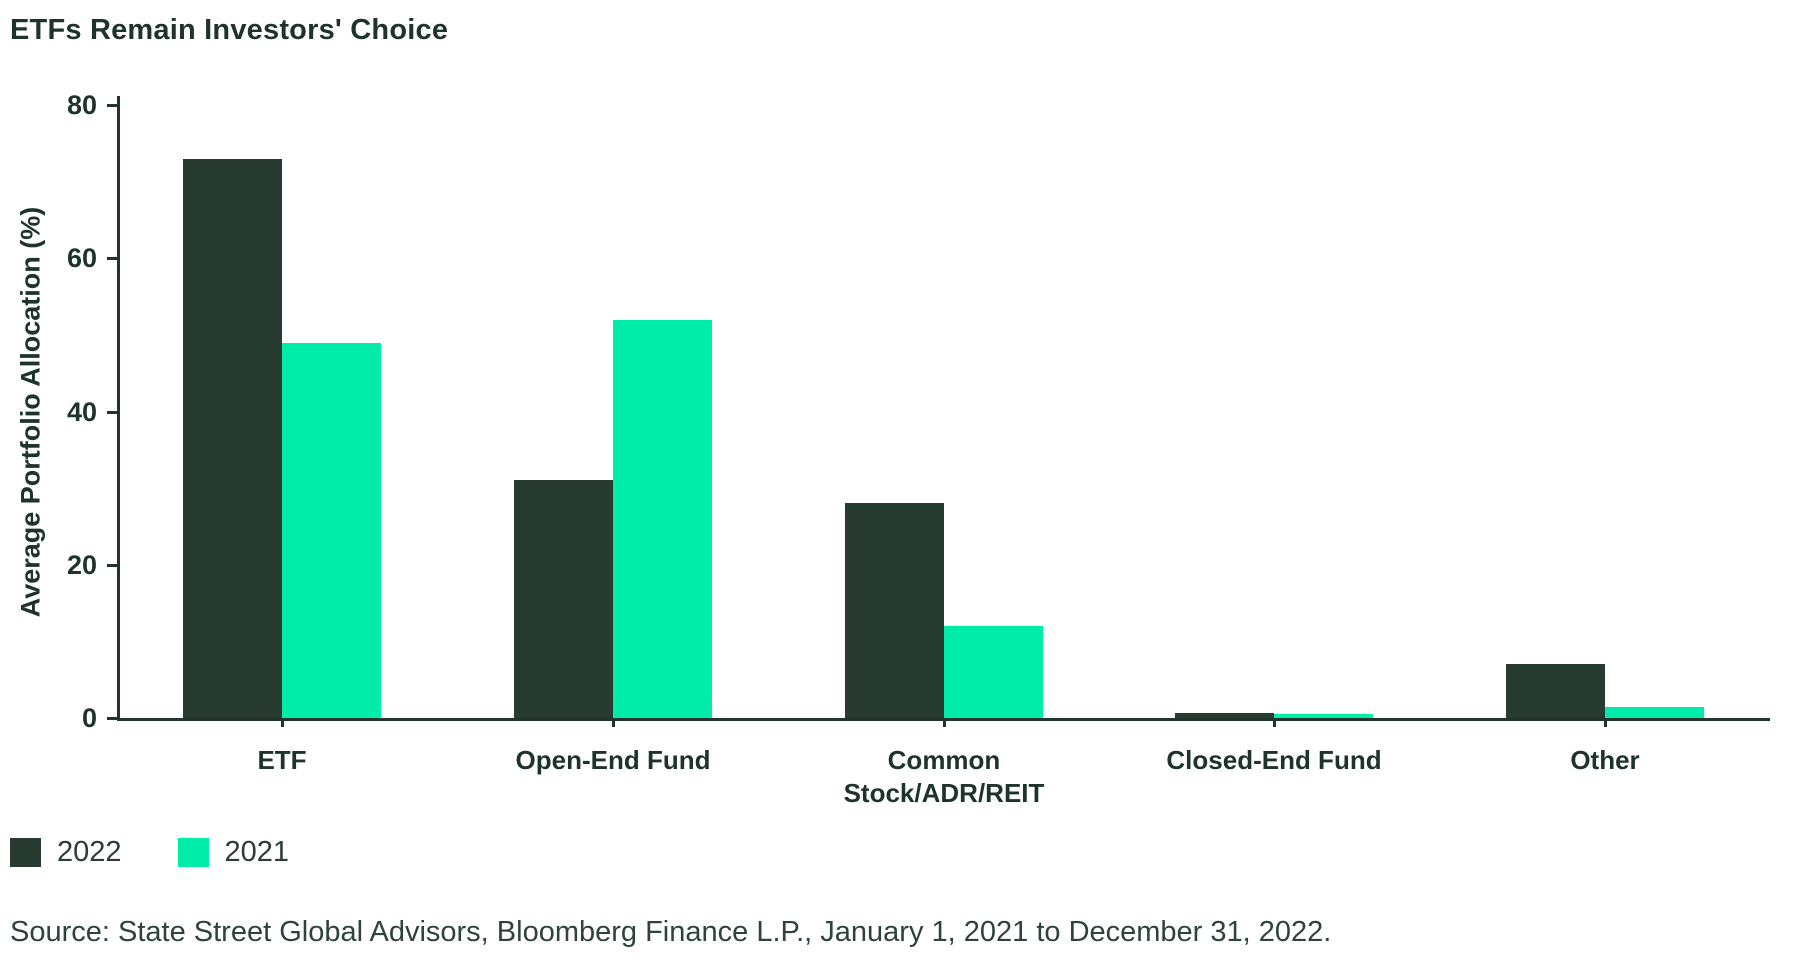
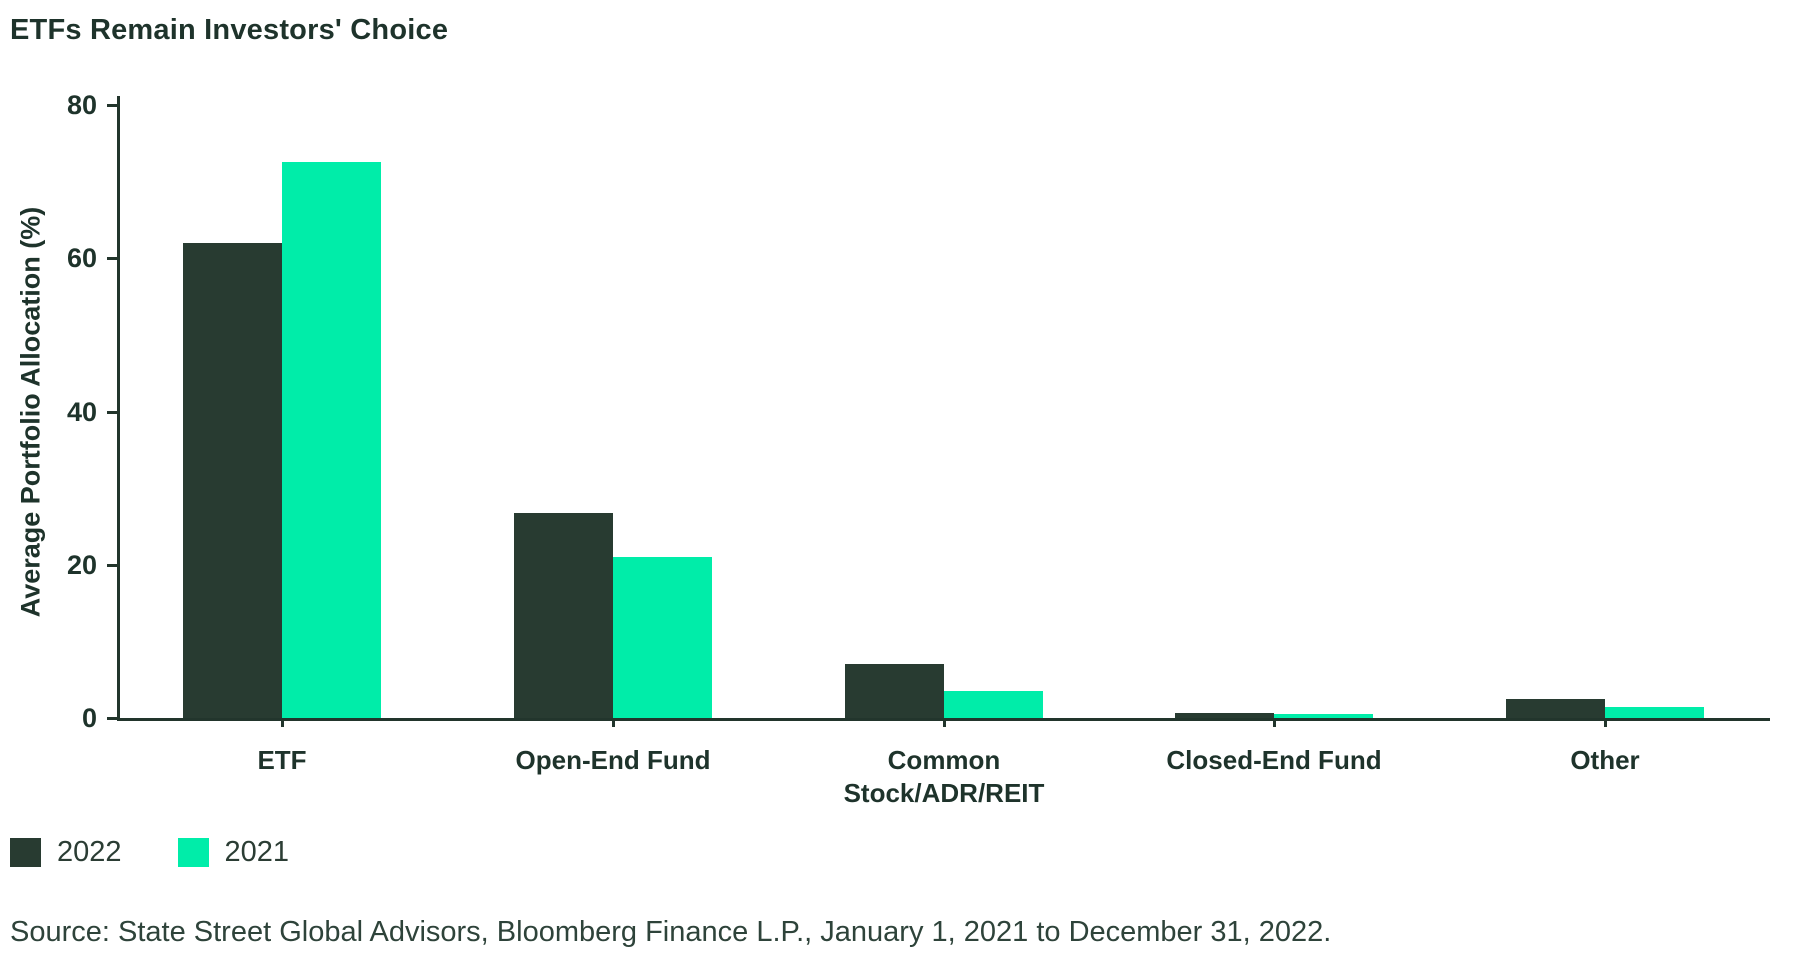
2022/ETF: 73 -> 62
2021/ETF: 49 -> 72
2022/Open-End Fund: 31 -> 27
2021/Open-End Fund: 52 -> 21
2022/Common Stock/ADR/REIT: 28 -> 7
2021/Common Stock/ADR/REIT: 12 -> 4
2022/Other: 7 -> 2
